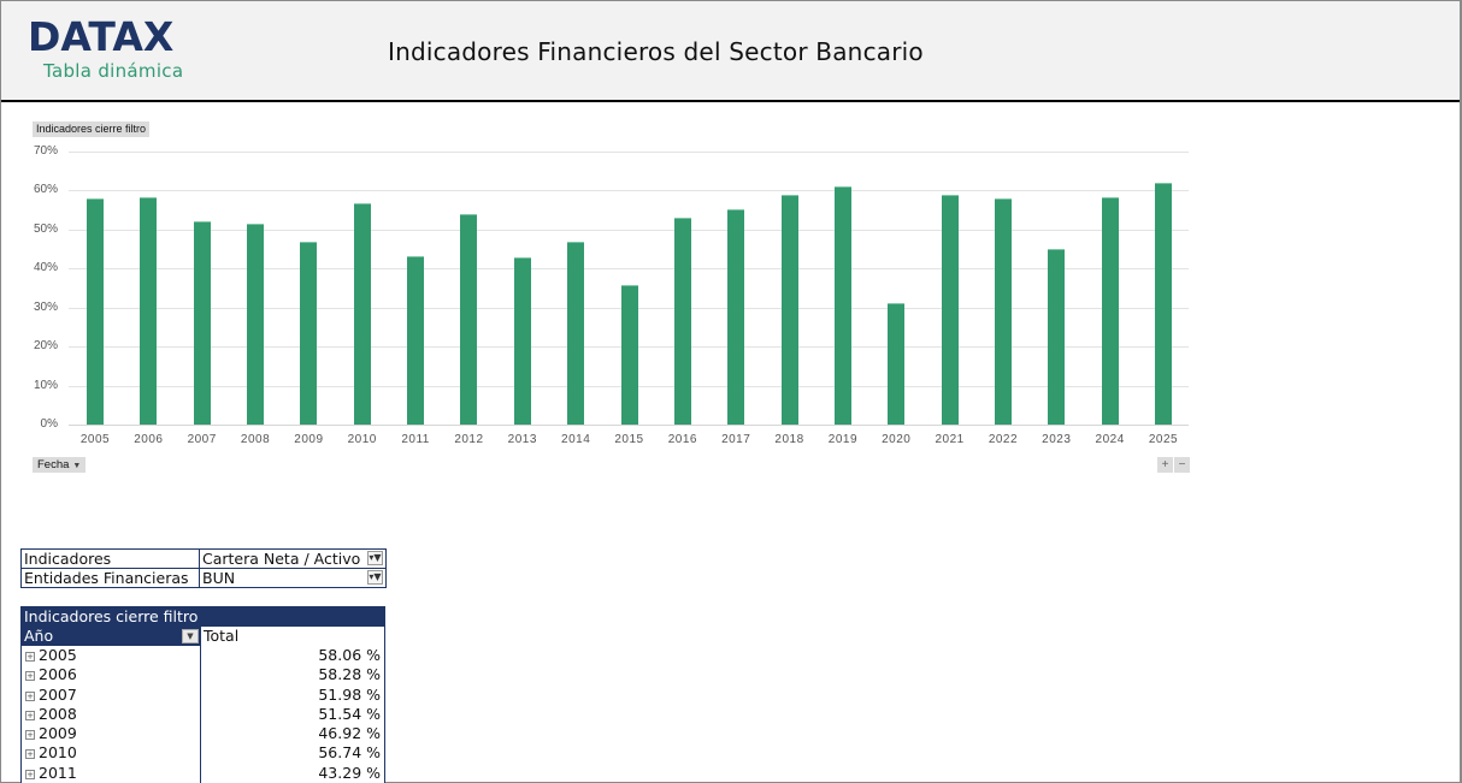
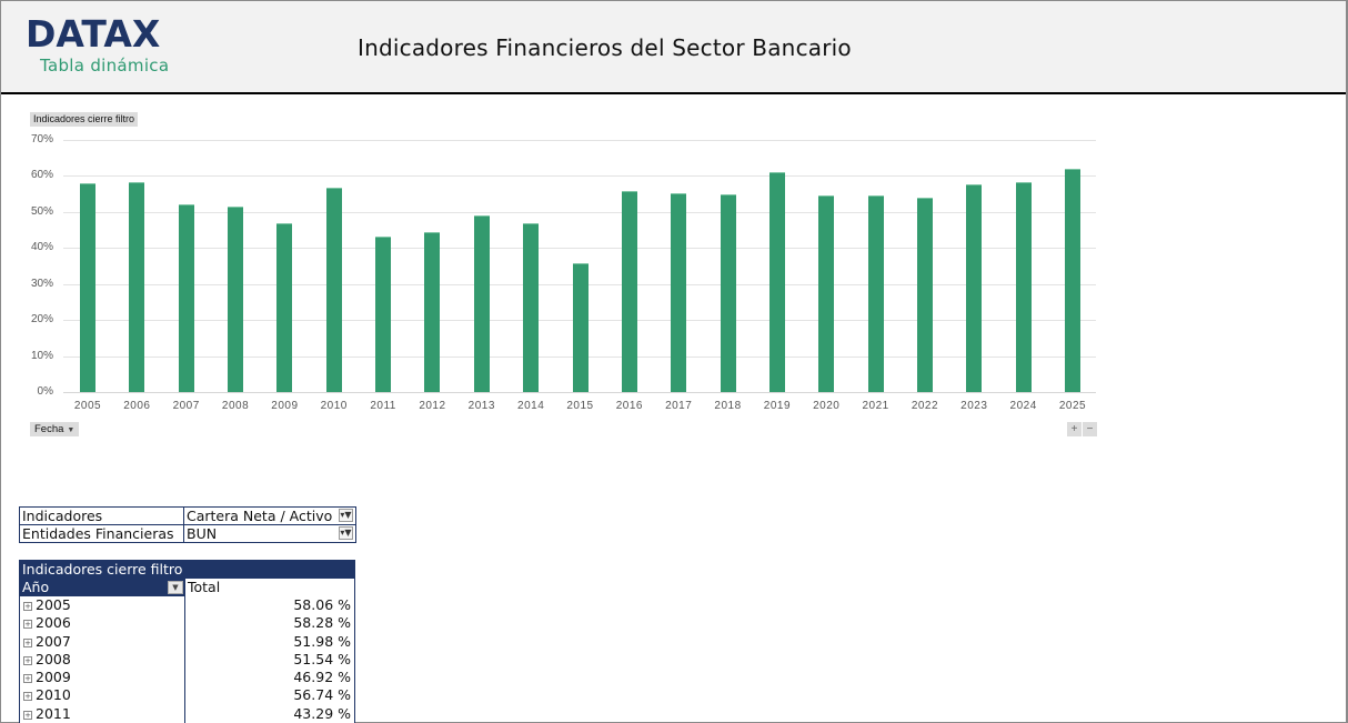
2012: 54% -> 44%
2013: 43% -> 49%
2016: 53% -> 56%
2018: 59% -> 55%
2020: 31% -> 54%
2021: 59% -> 54%
2022: 58% -> 54%
2023: 45% -> 58%
